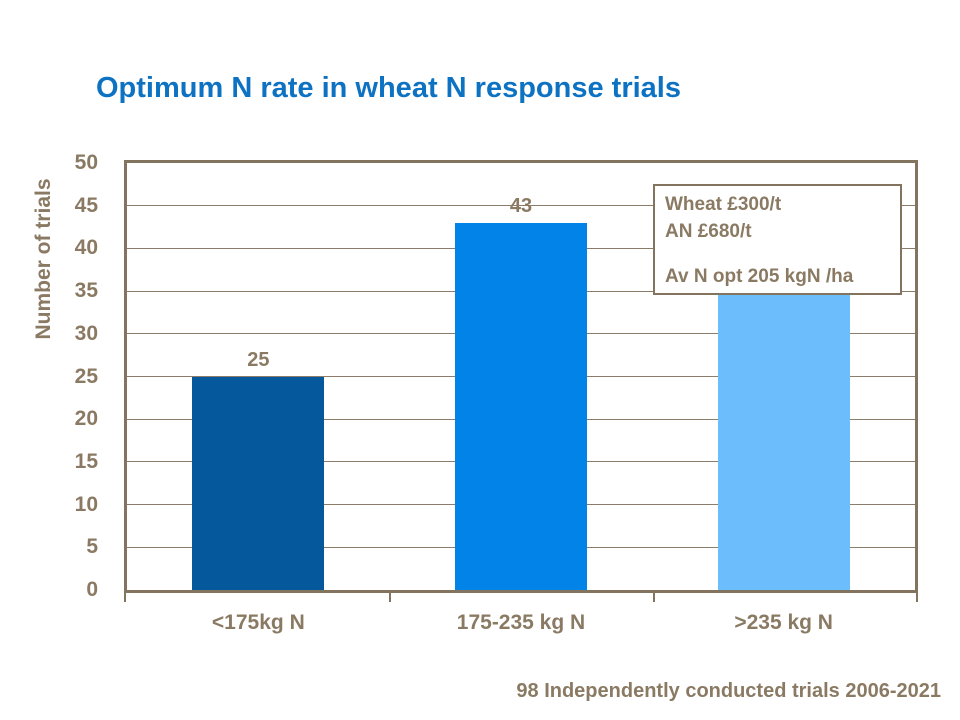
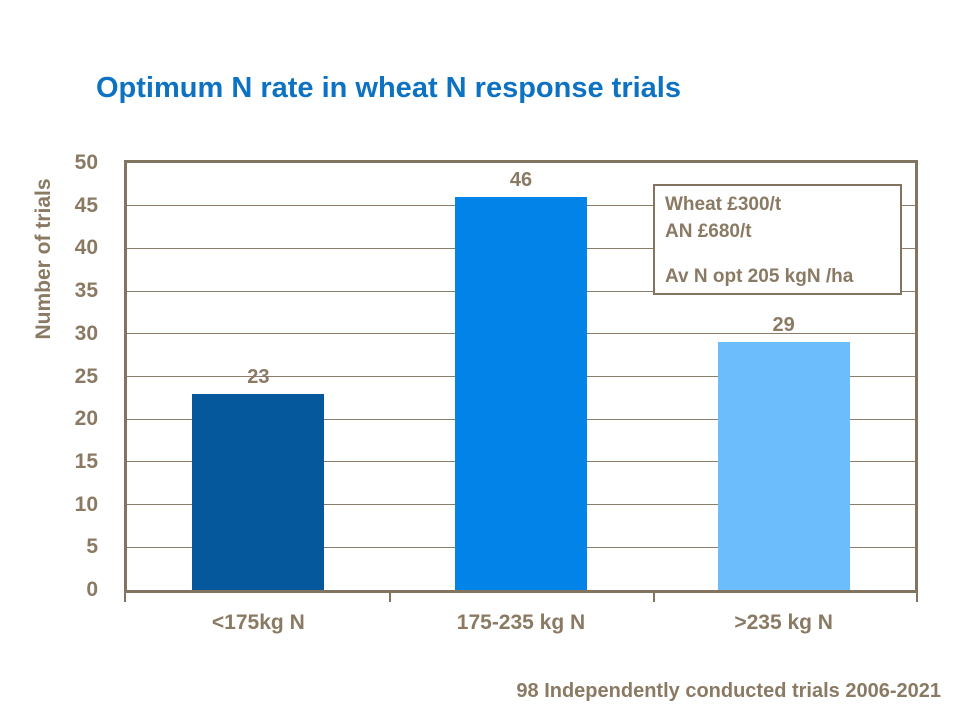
<175kg N: 25 -> 23
175-235 kg N: 43 -> 46
>235 kg N: 42 -> 29
